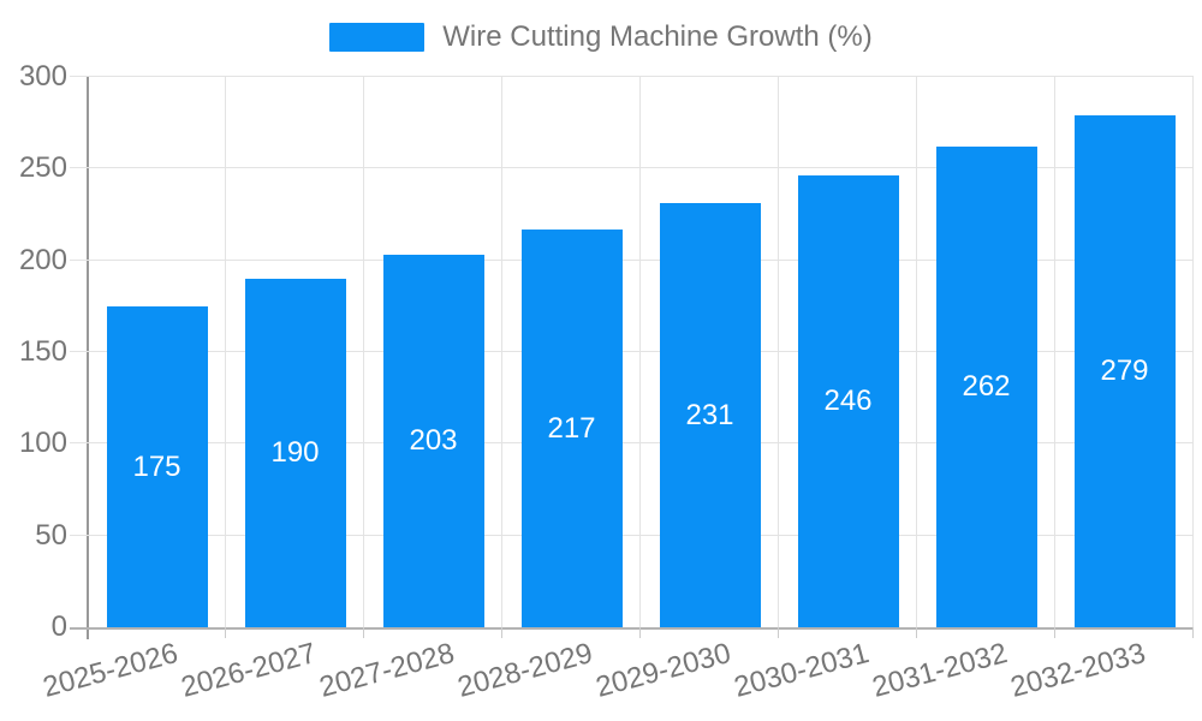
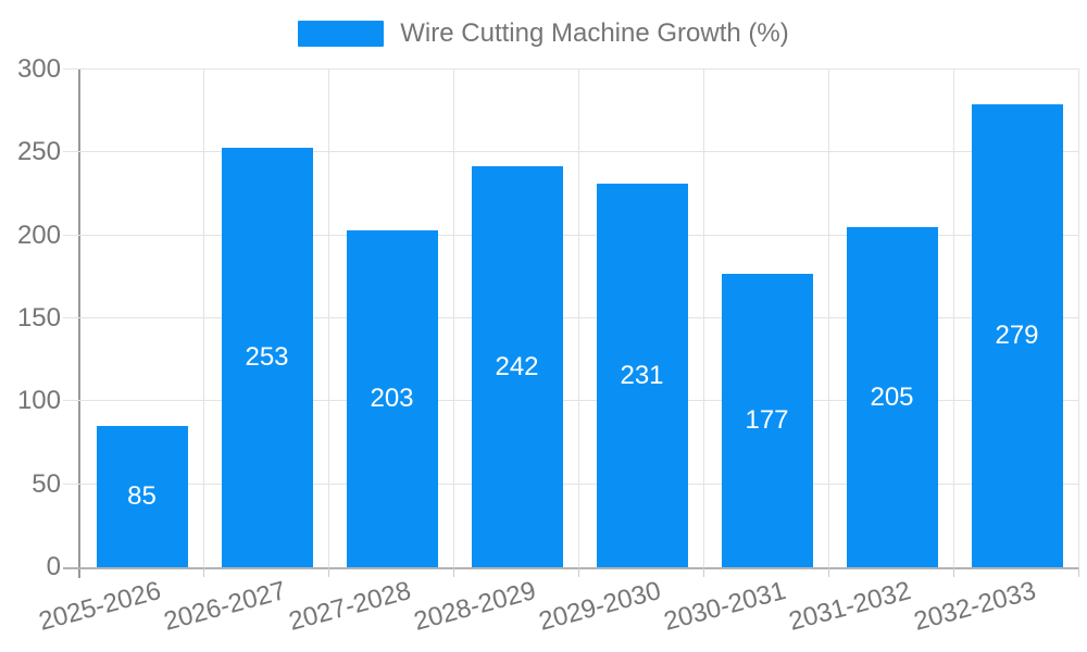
2025-2026: 175 -> 85
2026-2027: 190 -> 253
2028-2029: 217 -> 242
2030-2031: 246 -> 177
2031-2032: 262 -> 205
